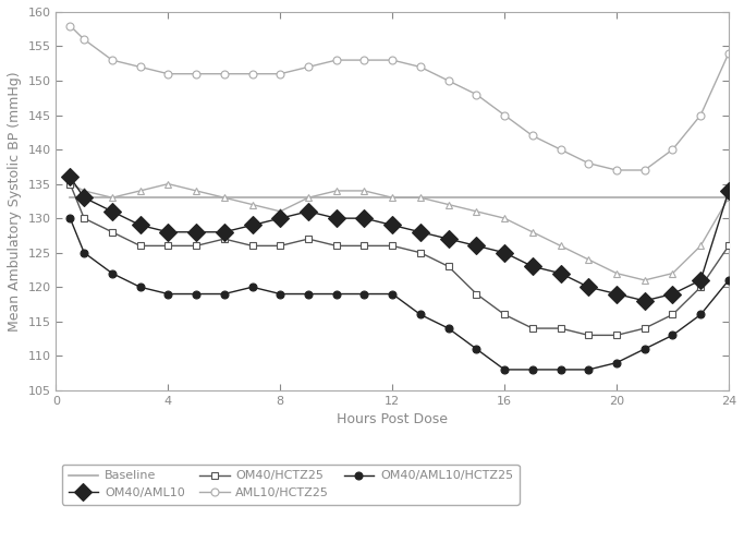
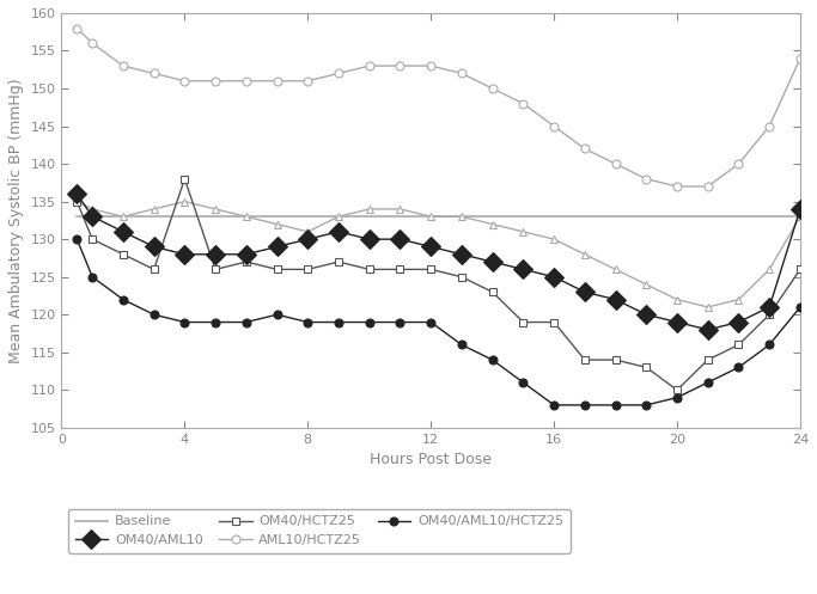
OM40/HCTZ25/4: 126 -> 138
OM40/HCTZ25/16: 116 -> 119
OM40/HCTZ25/20: 113 -> 110
